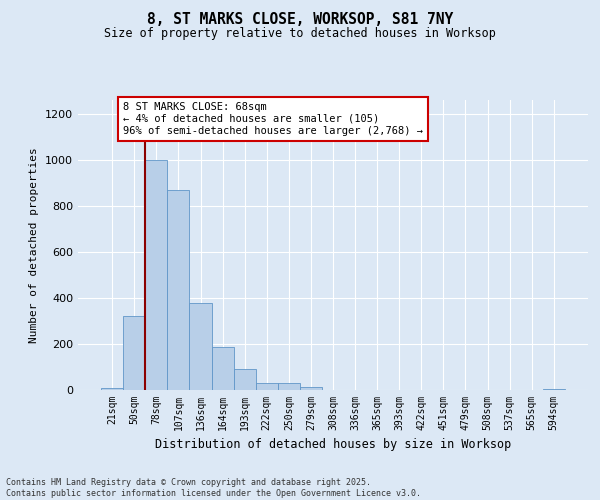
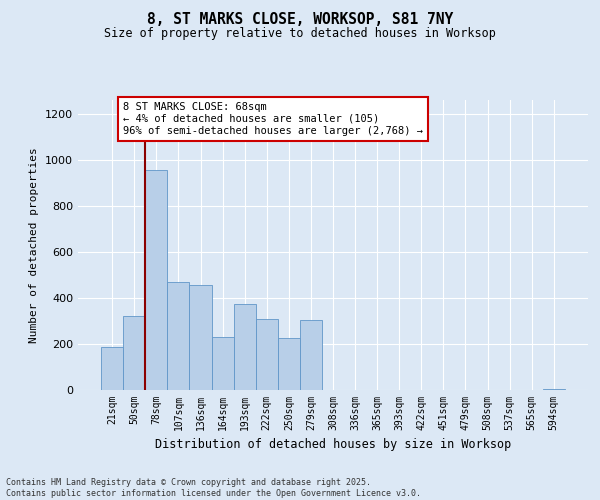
21sqm: 10 -> 185
78sqm: 1000 -> 955
107sqm: 870 -> 470
136sqm: 380 -> 455
164sqm: 185 -> 230
193sqm: 90 -> 375
222sqm: 30 -> 310
250sqm: 30 -> 225
279sqm: 12 -> 305
